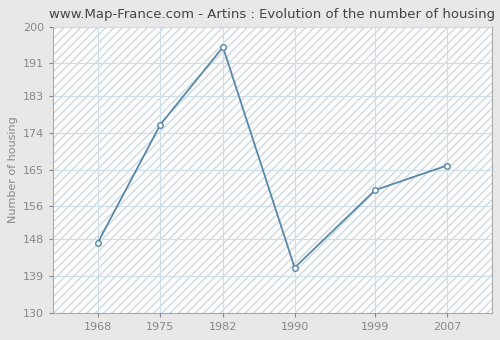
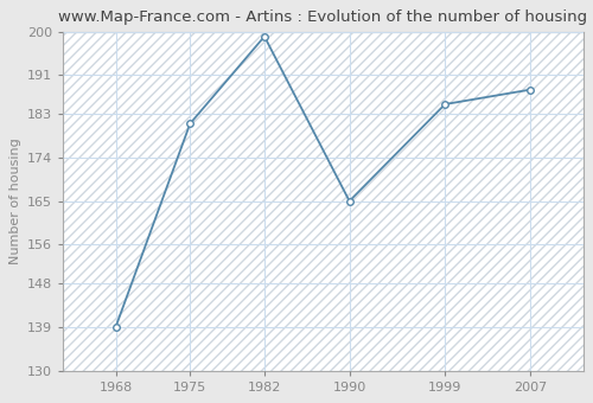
1968: 147 -> 139
1975: 176 -> 181
1982: 195 -> 199
1990: 141 -> 165
1999: 160 -> 185
2007: 166 -> 188
